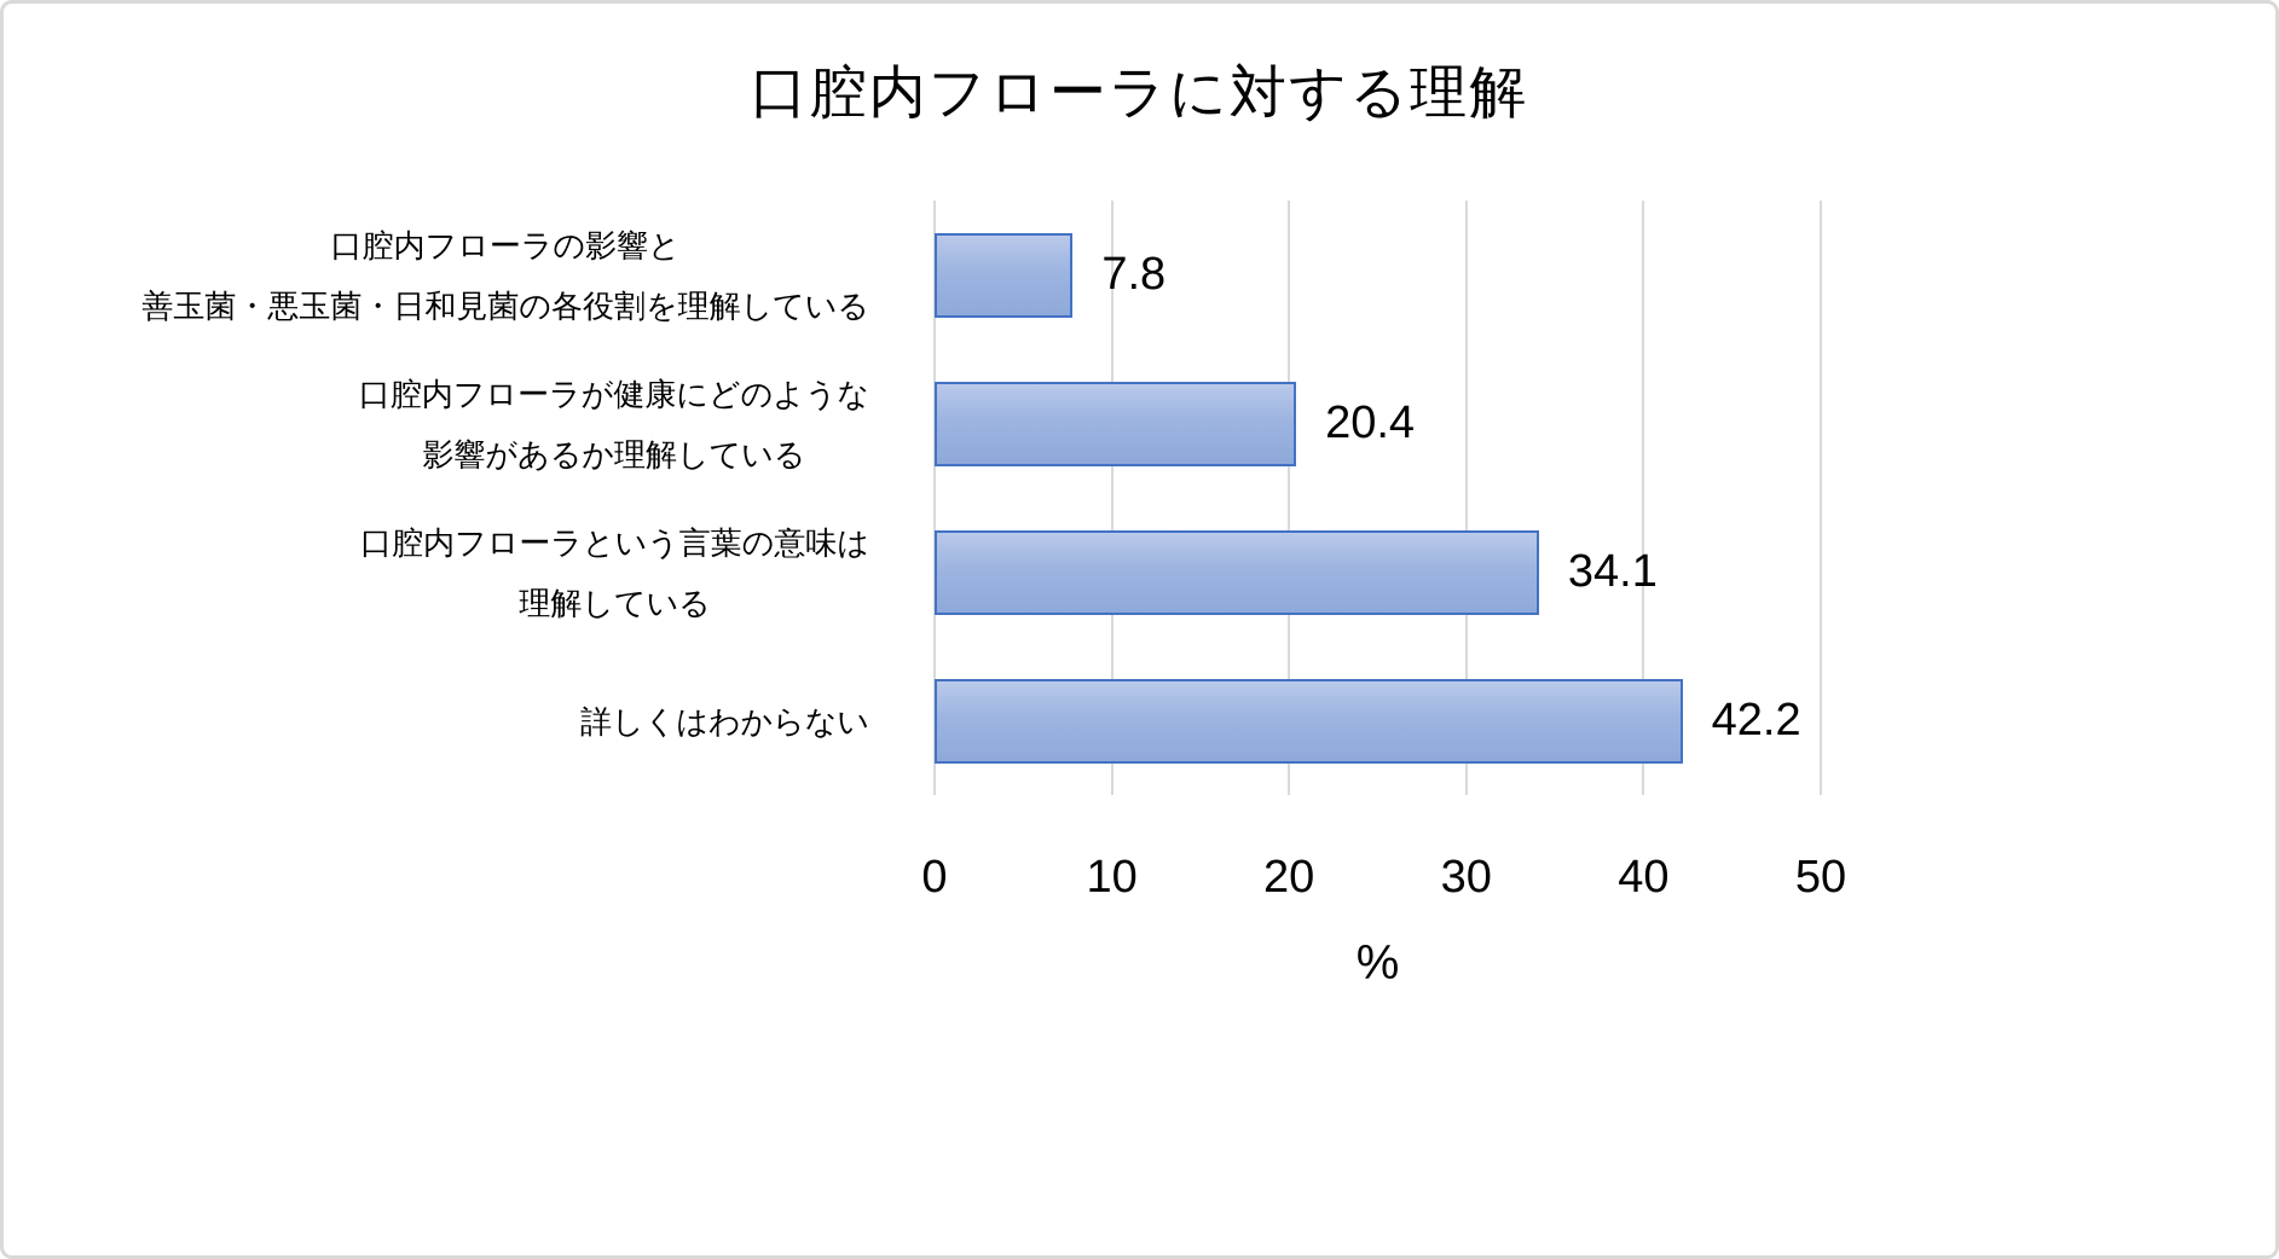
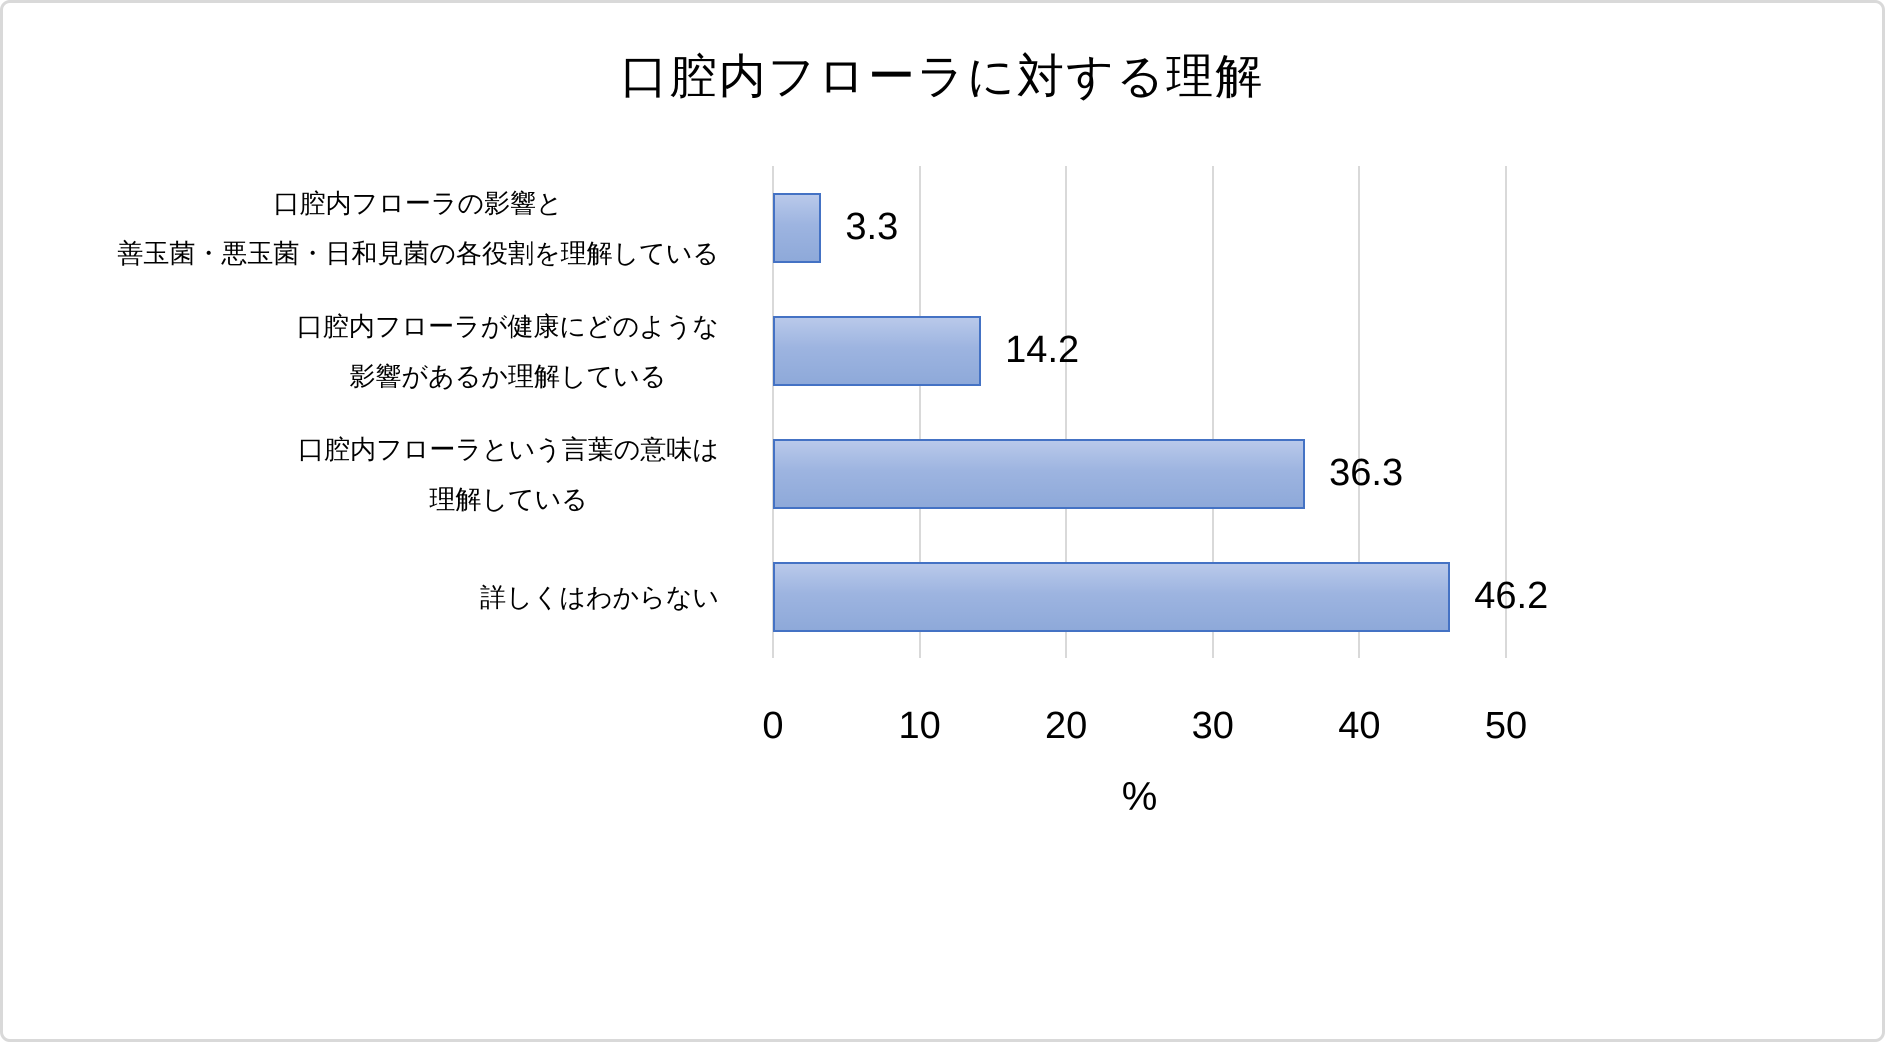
口腔内フローラの影響と 善玉菌・悪玉菌・日和見菌の各役割を理解している: 7.8 -> 3.3
口腔内フローラが健康にどのような 影響があるか理解している: 20.4 -> 14.2
口腔内フローラという言葉の意味は 理解している: 34.1 -> 36.3
詳しくはわからない: 42.2 -> 46.2
